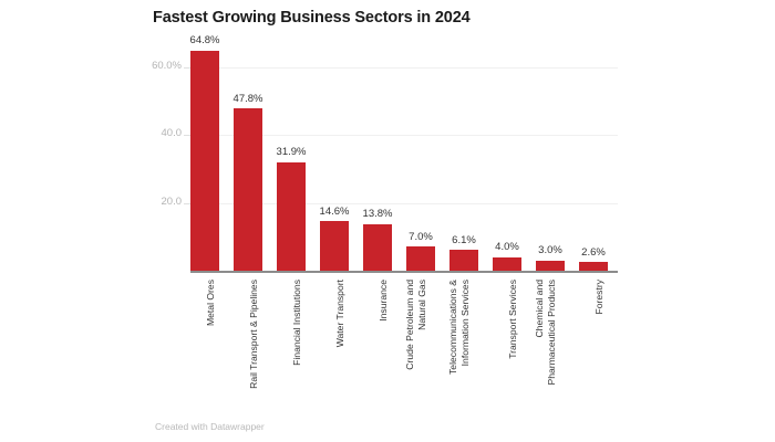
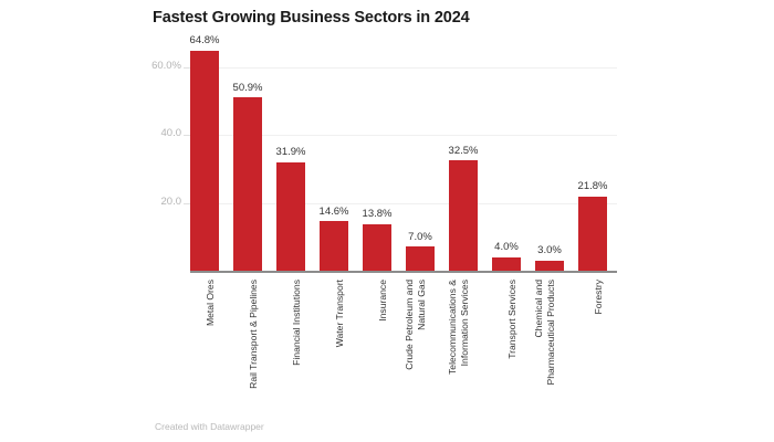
Rail Transport & Pipelines: 47.8% -> 50.9%
Telecommunications & Information Services: 6.1% -> 32.5%
Forestry: 2.6% -> 21.8%
